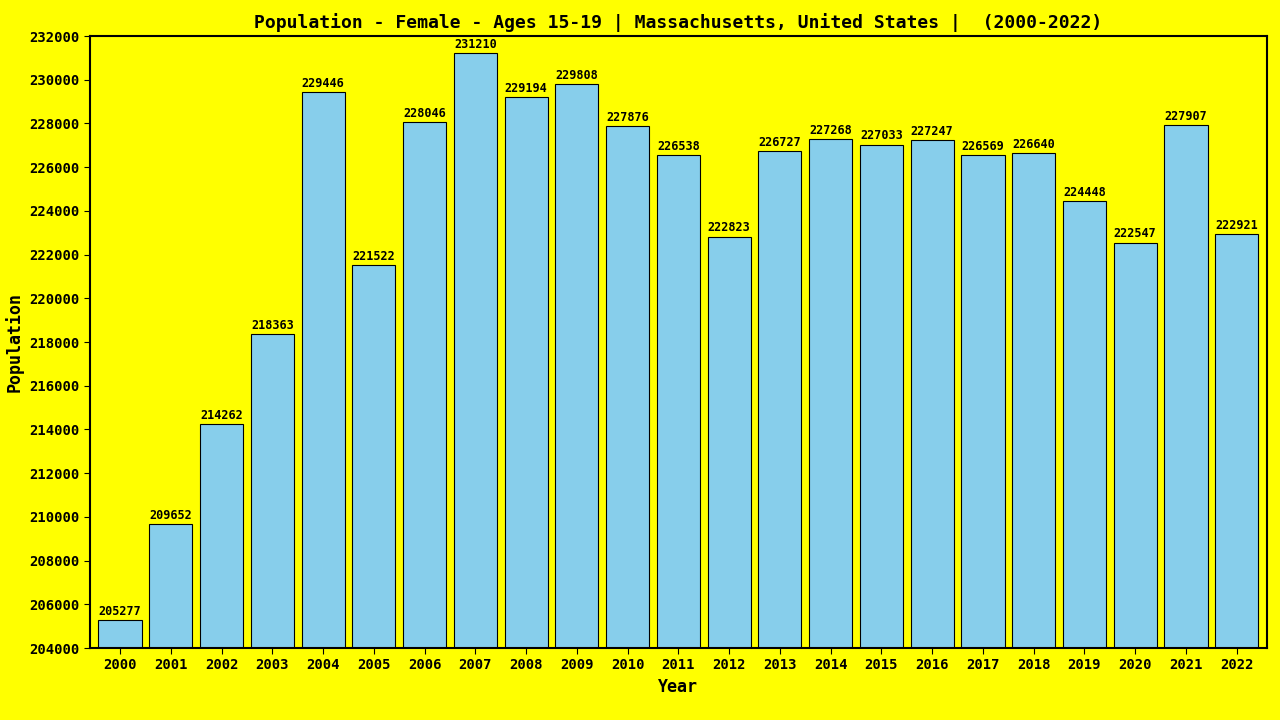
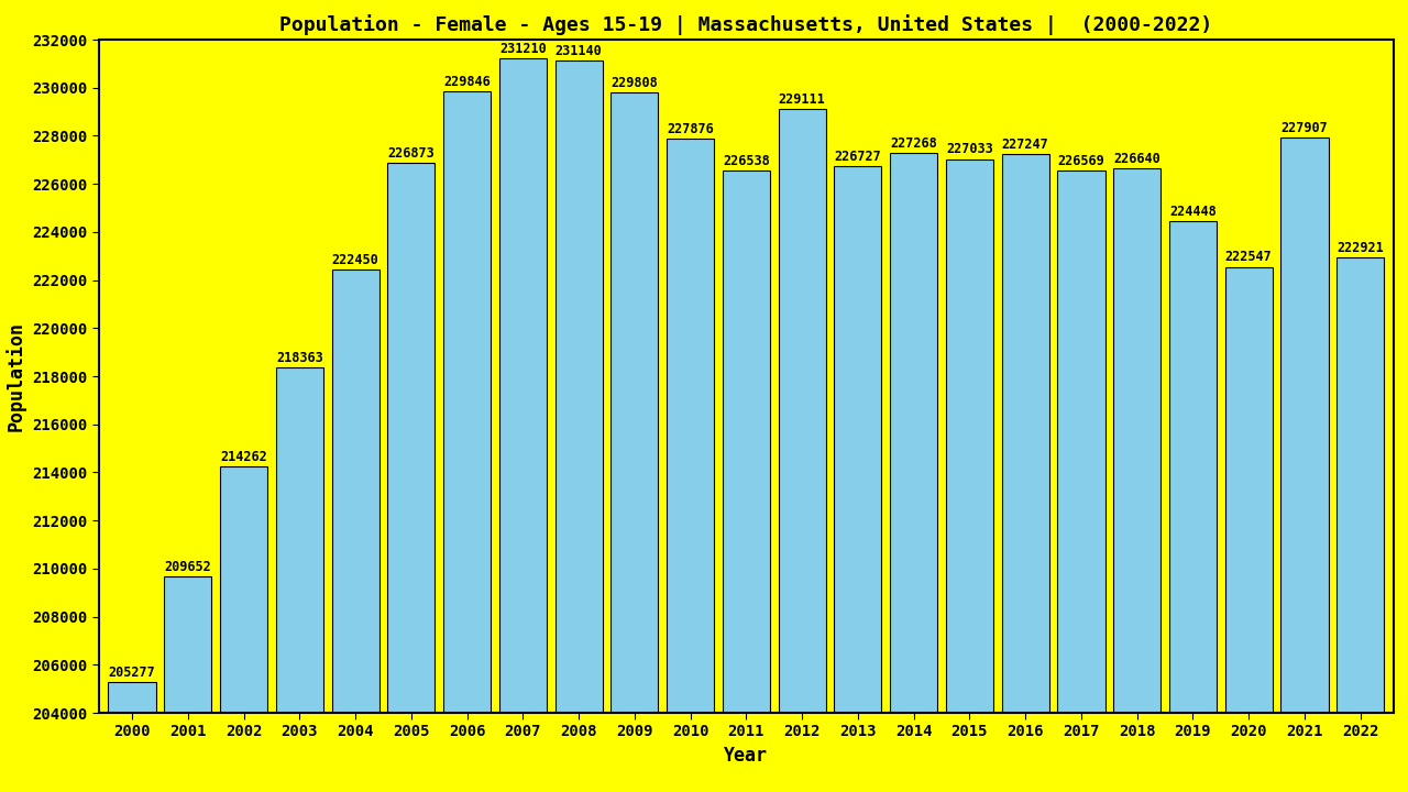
2004: 229446 -> 222450
2005: 221522 -> 226873
2006: 228046 -> 229846
2008: 229194 -> 231140
2012: 222823 -> 229111
